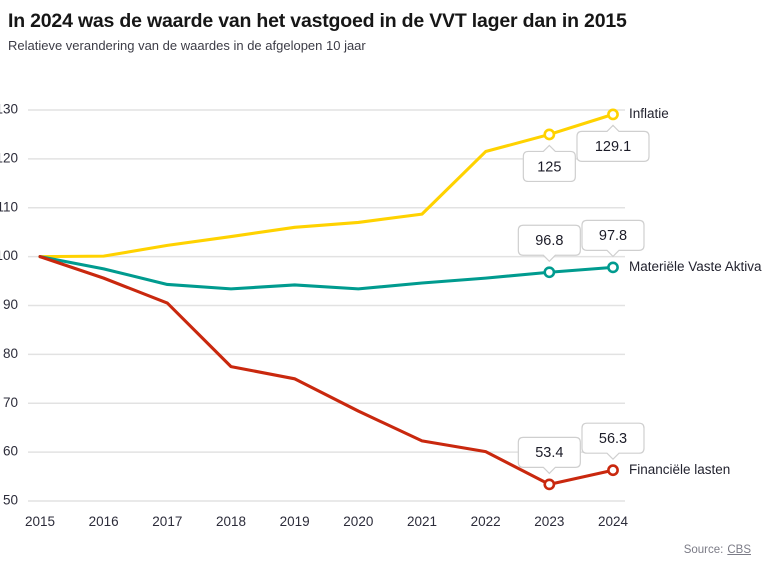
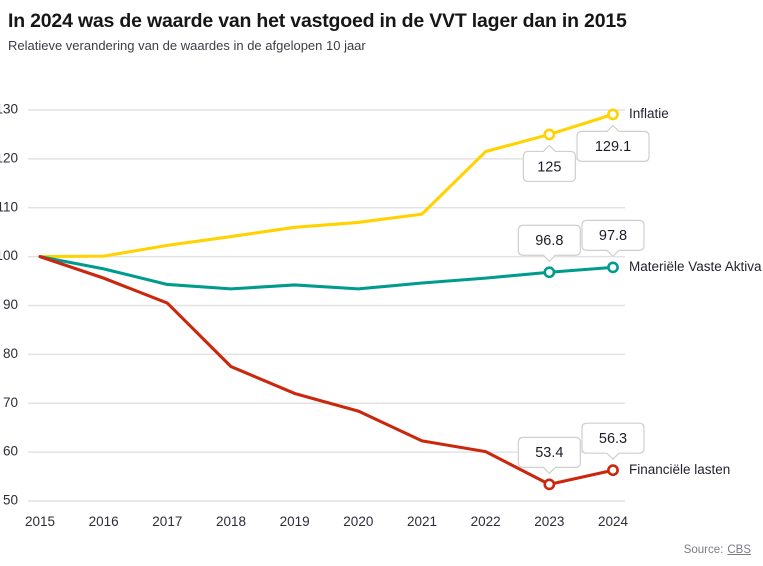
Financiële lasten/2019: 75 -> 72
